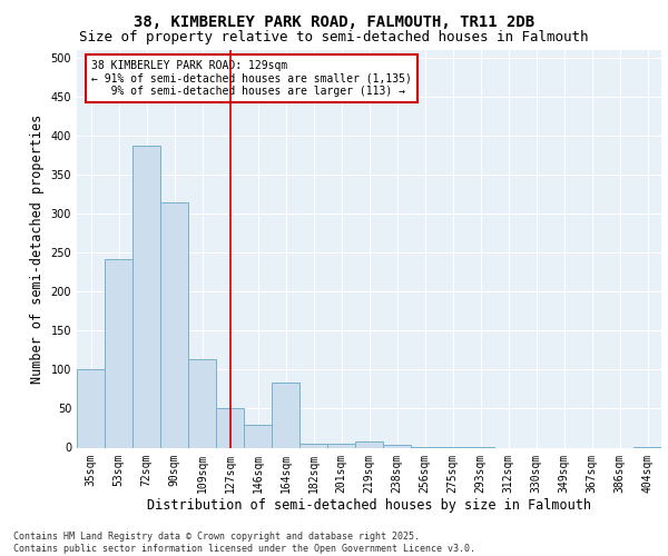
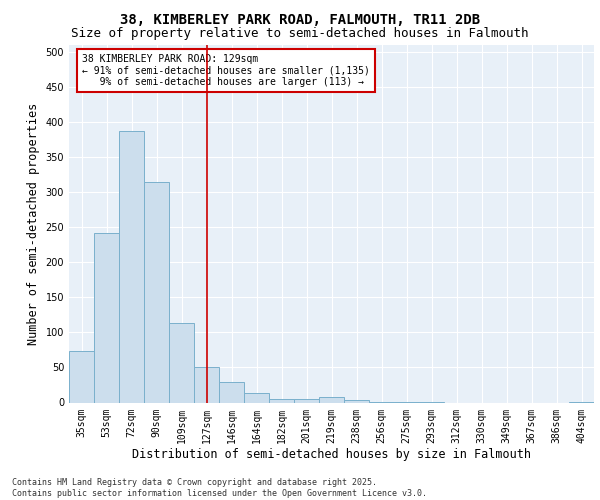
35sqm: 100 -> 73
164sqm: 84 -> 14
